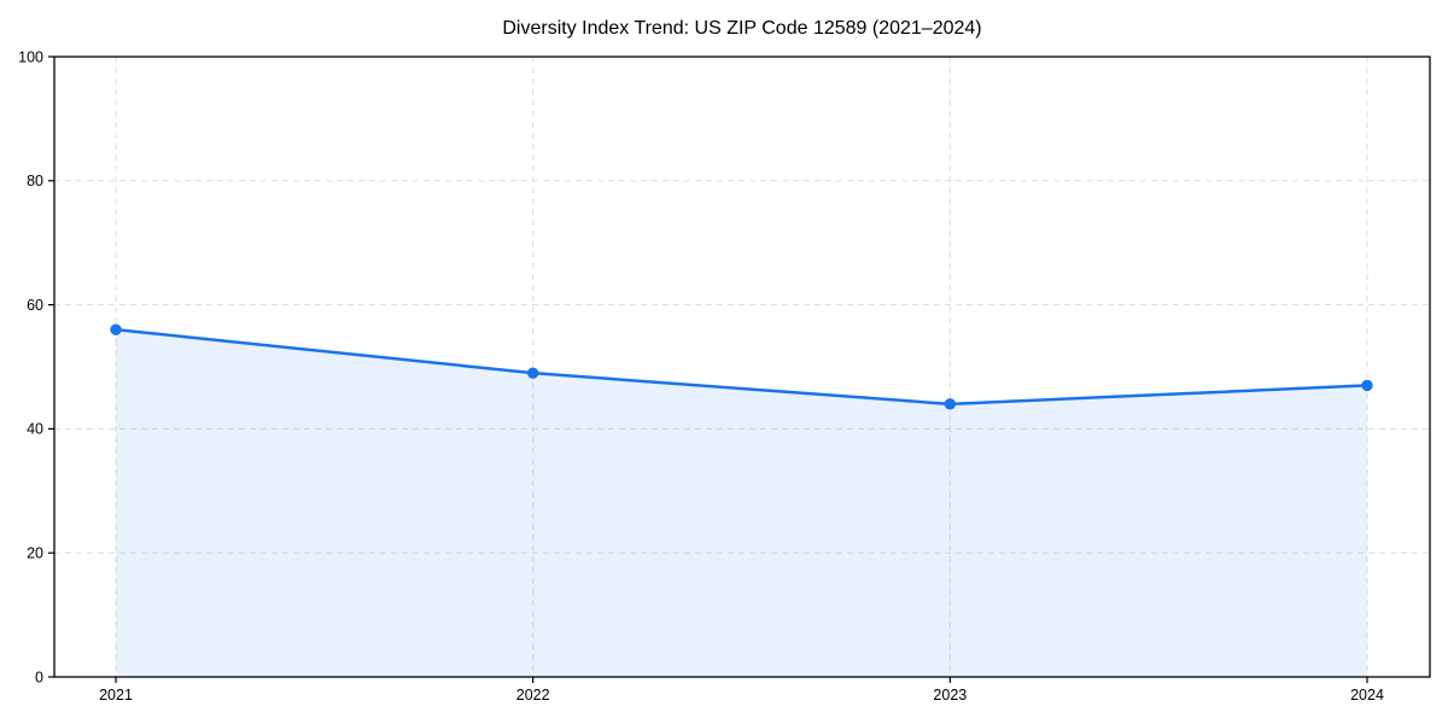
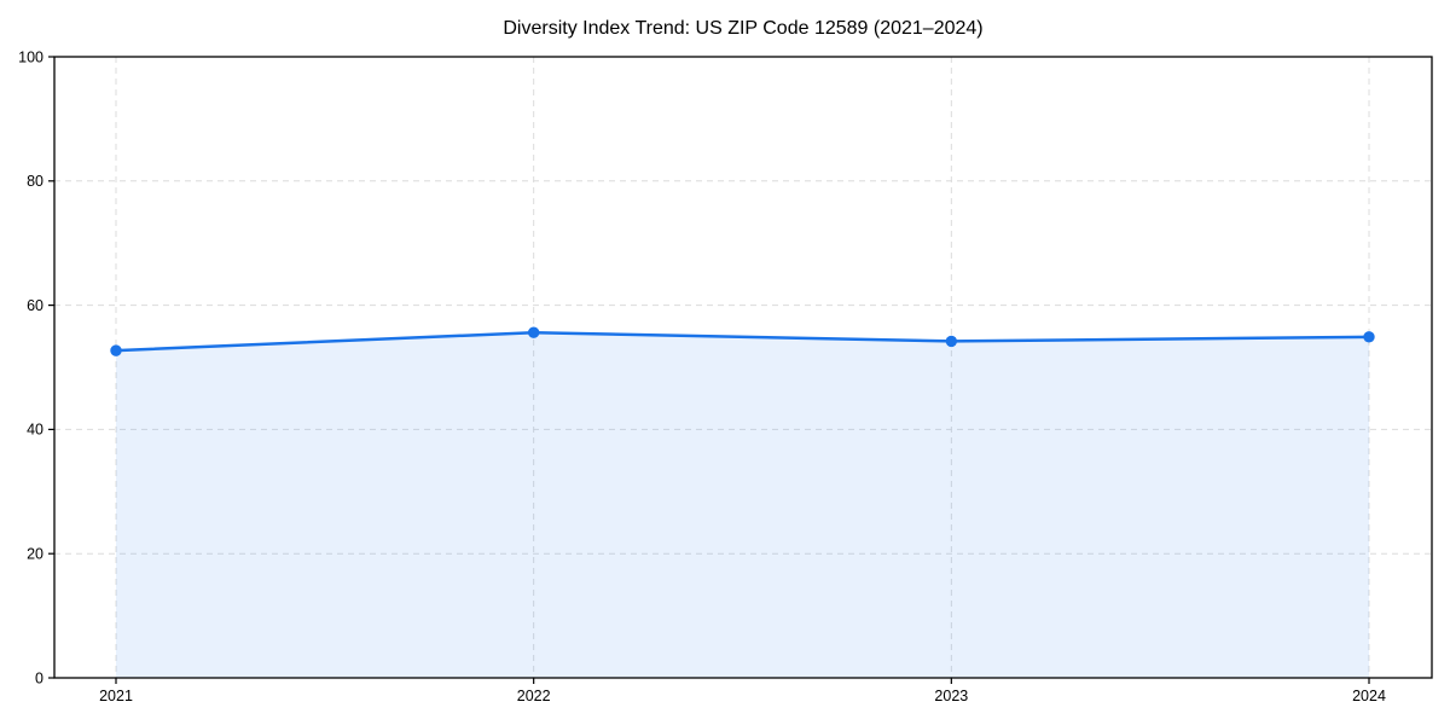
2021: 56 -> 53
2022: 49 -> 56
2023: 44 -> 54
2024: 47 -> 55
